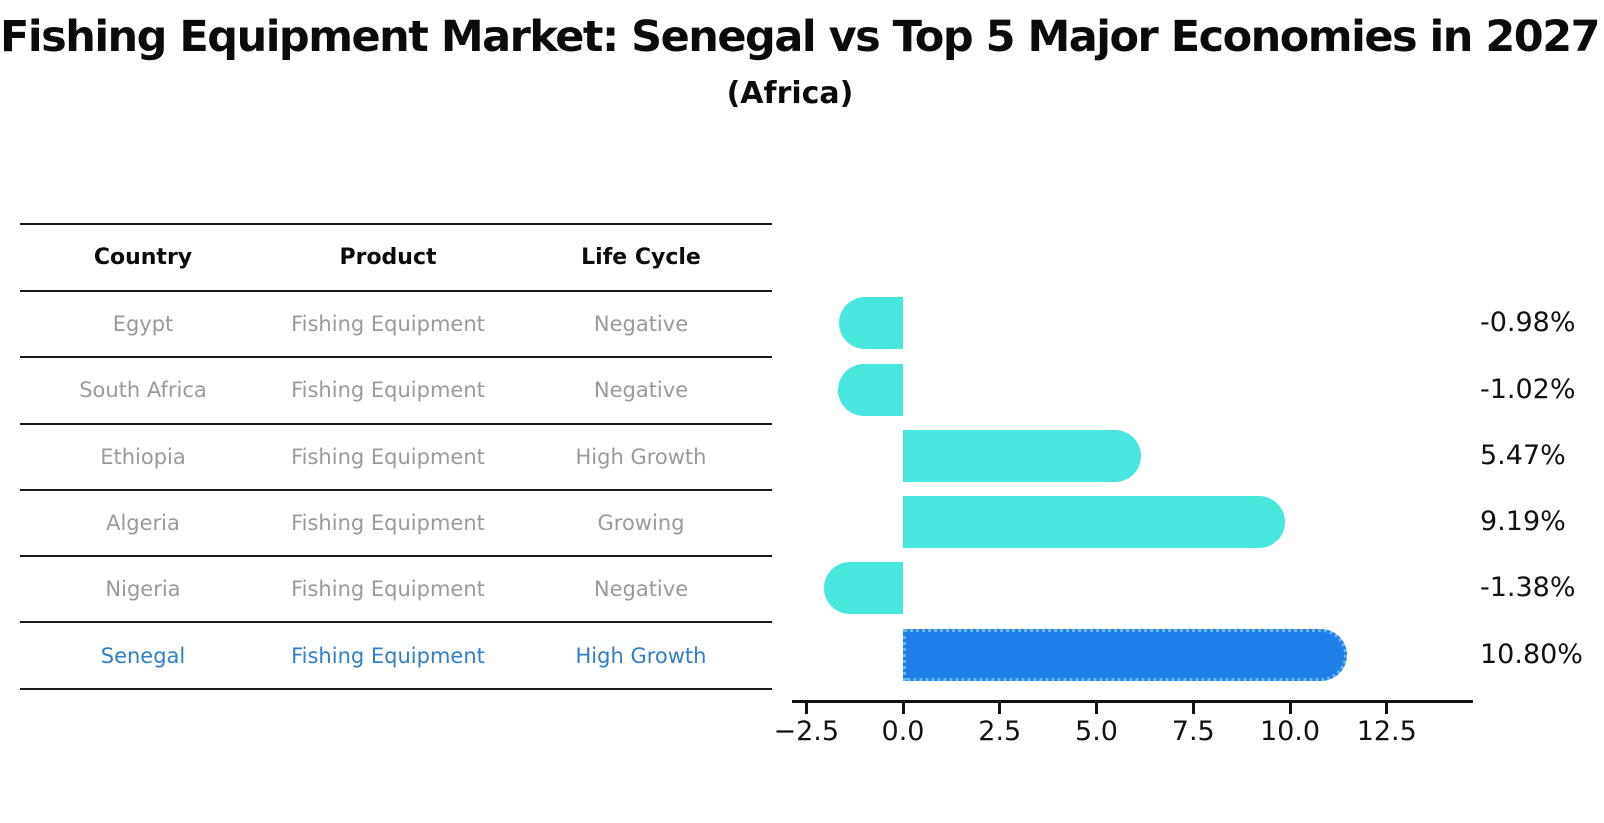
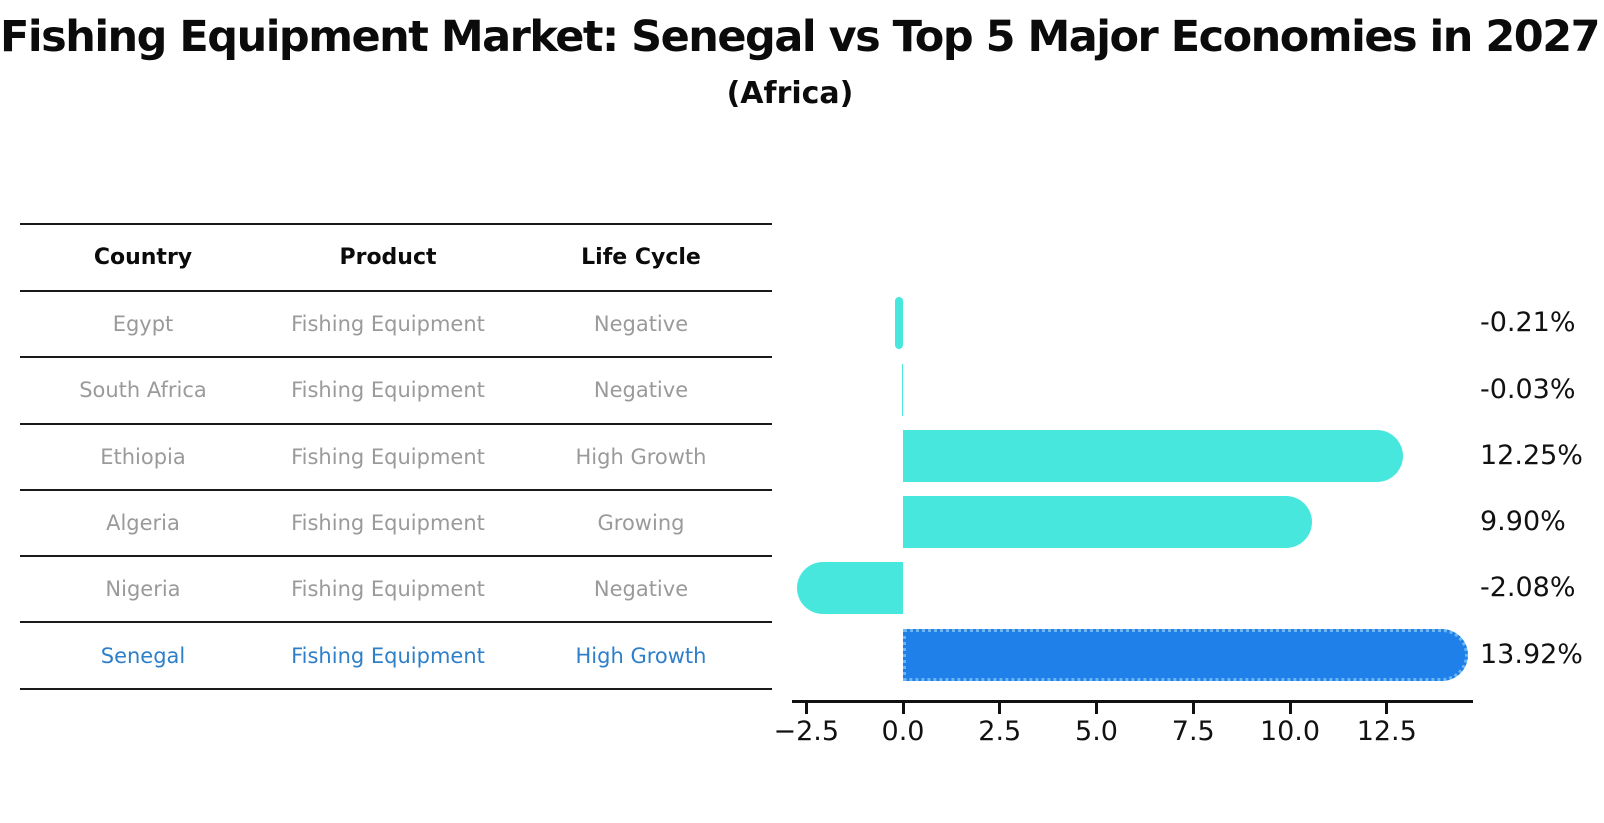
Egypt: -0.98% -> -0.21%
South Africa: -1.02% -> -0.03%
Ethiopia: 5.47% -> 12.25%
Algeria: 9.19% -> 9.90%
Nigeria: -1.38% -> -2.08%
Senegal: 10.80% -> 13.92%
